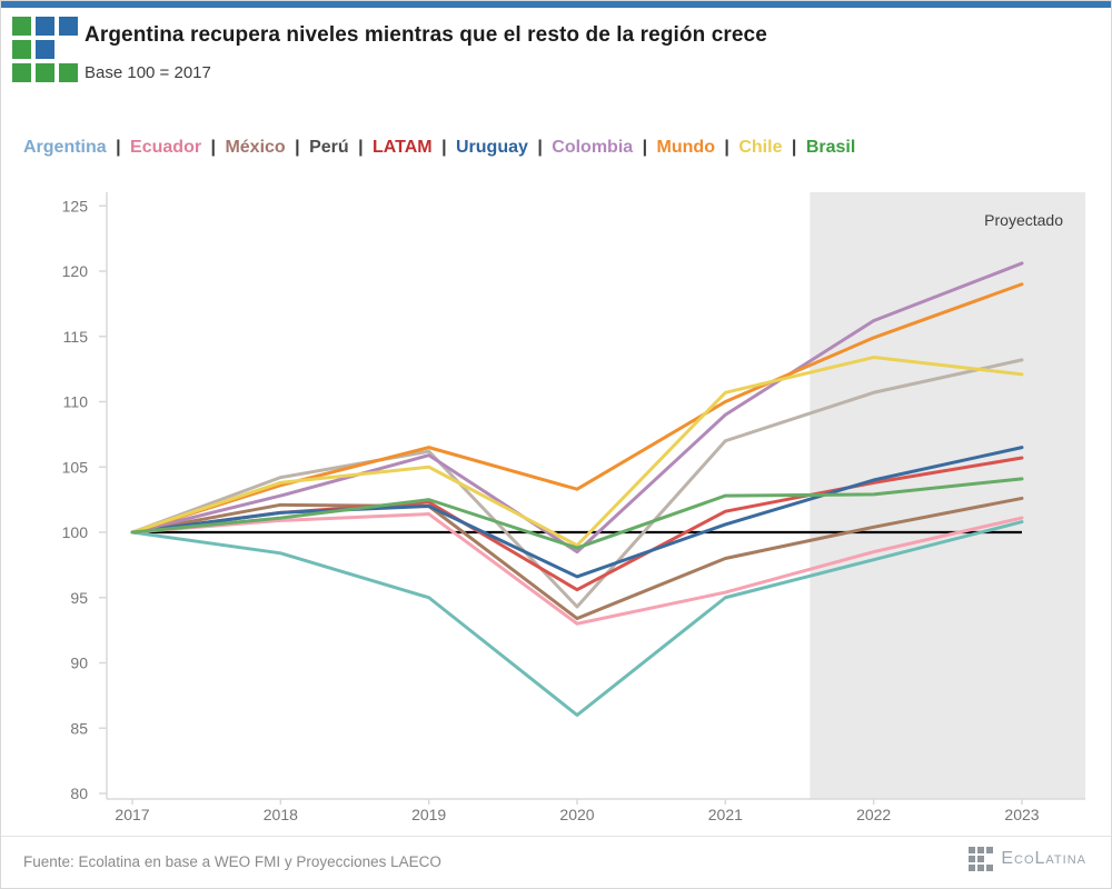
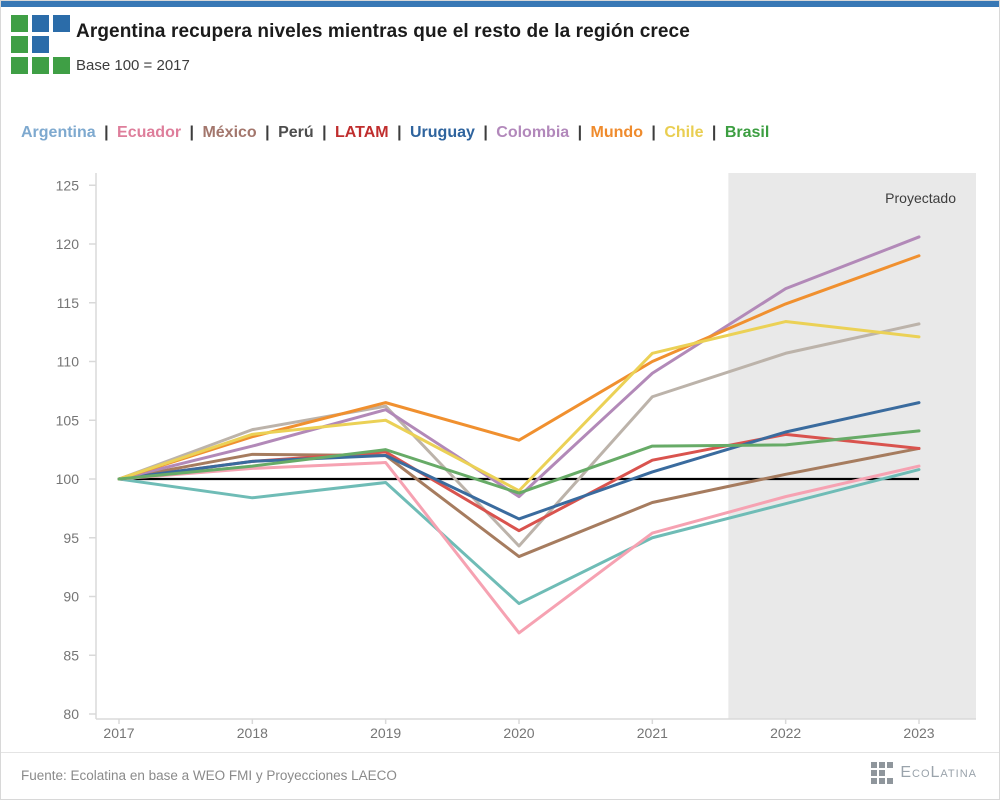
Argentina/2019: 95.0 -> 99.7
Argentina/2020: 86.0 -> 89.4
Ecuador/2020: 93.0 -> 86.9
LATAM/2023: 105.7 -> 102.6
